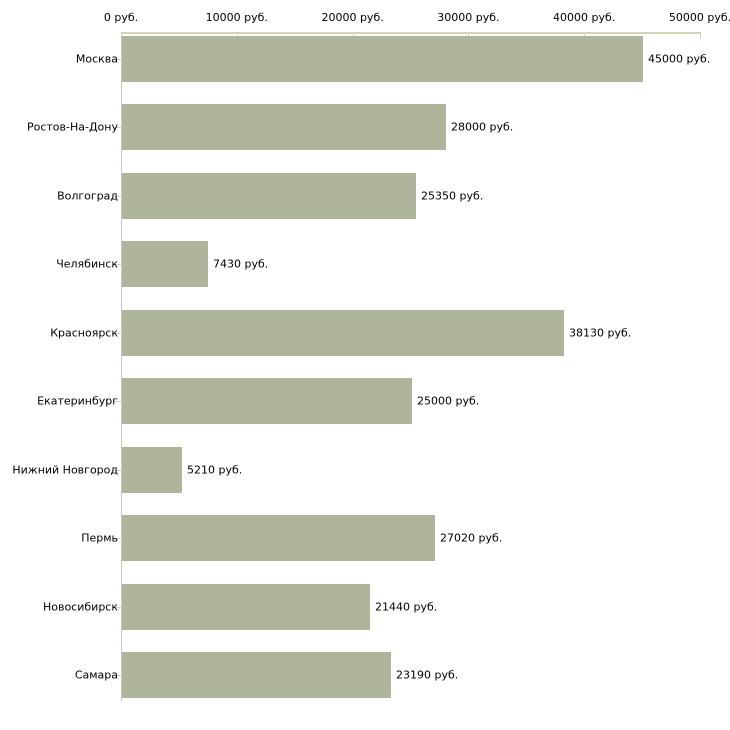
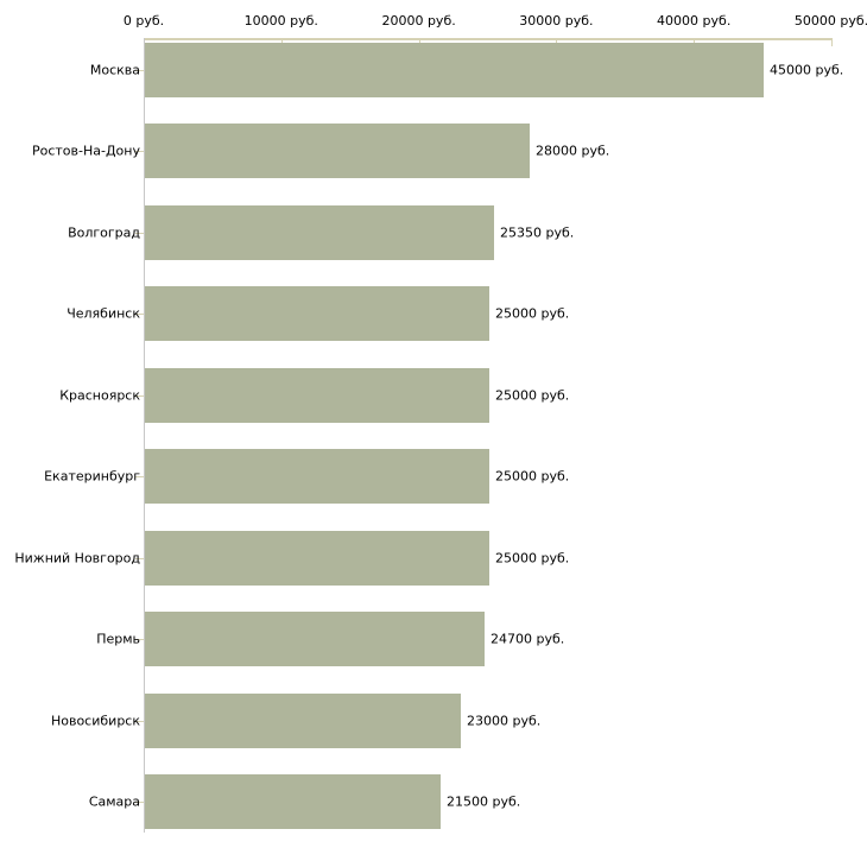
Челябинск: 7430 -> 25000
Красноярск: 38130 -> 25000
Нижний Новгород: 5210 -> 25000
Пермь: 27020 -> 24700
Новосибирск: 21440 -> 23000
Самара: 23190 -> 21500
